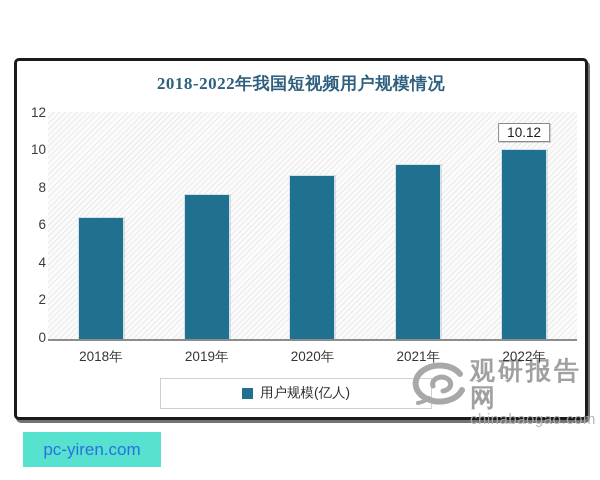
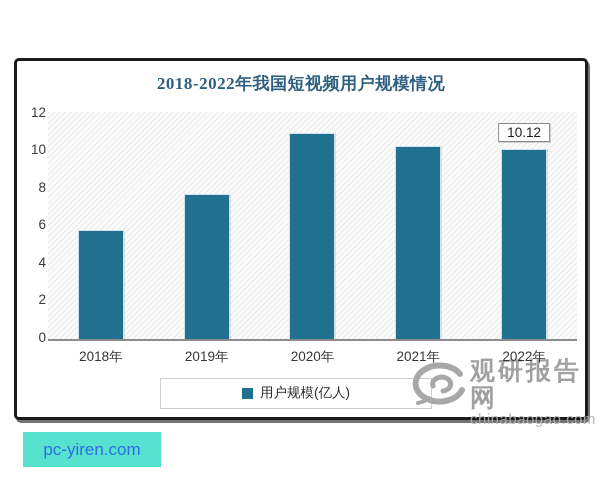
2018年: 6.5 -> 5.8
2020年: 8.7 -> 11.0
2021年: 9.3 -> 10.3
